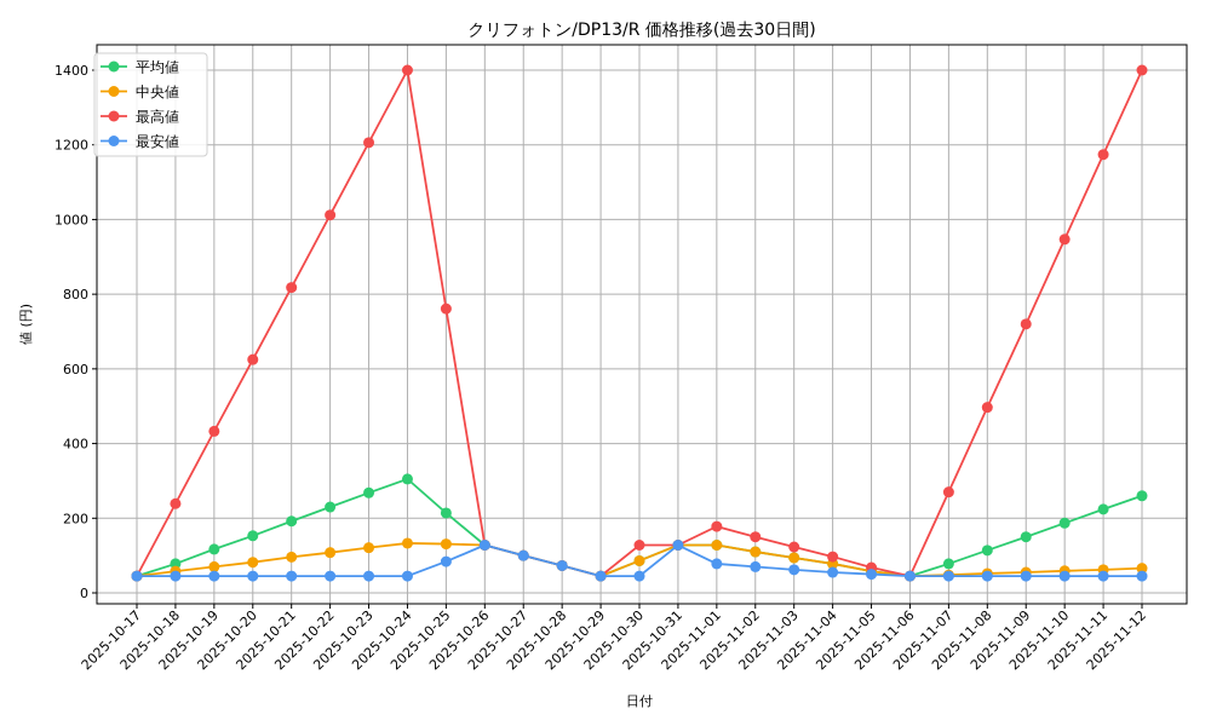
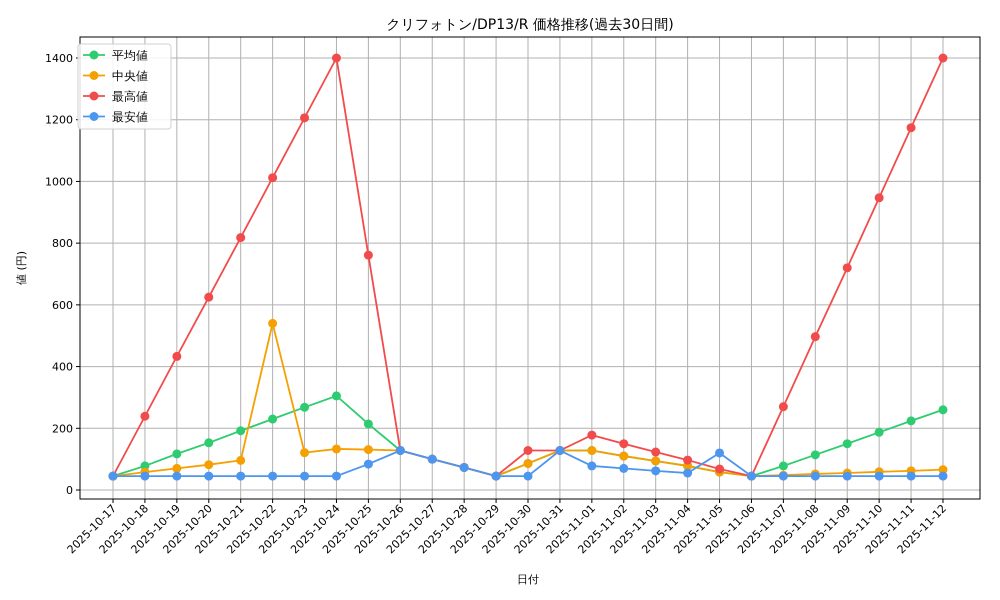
中央値/2025-10-22: 110 -> 540
最安値/2025-11-05: 50 -> 120
